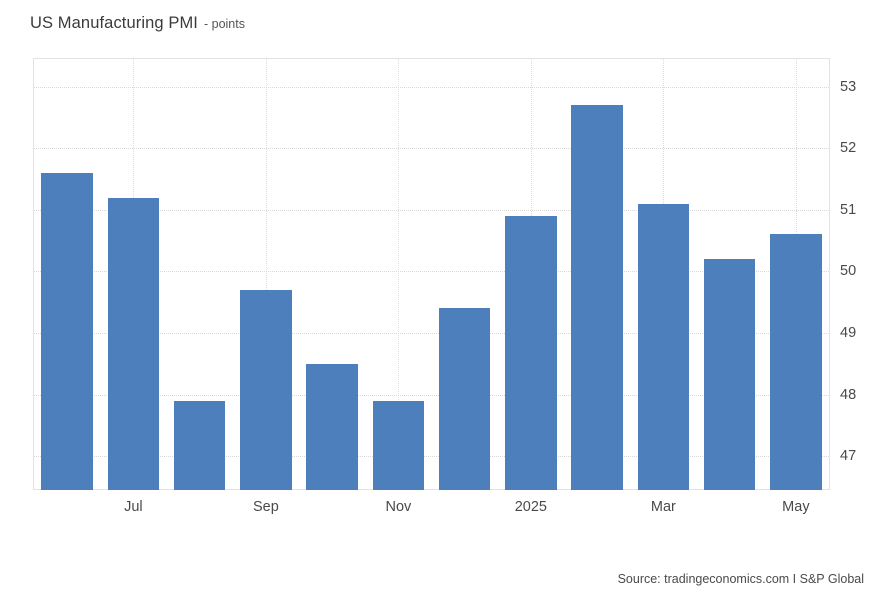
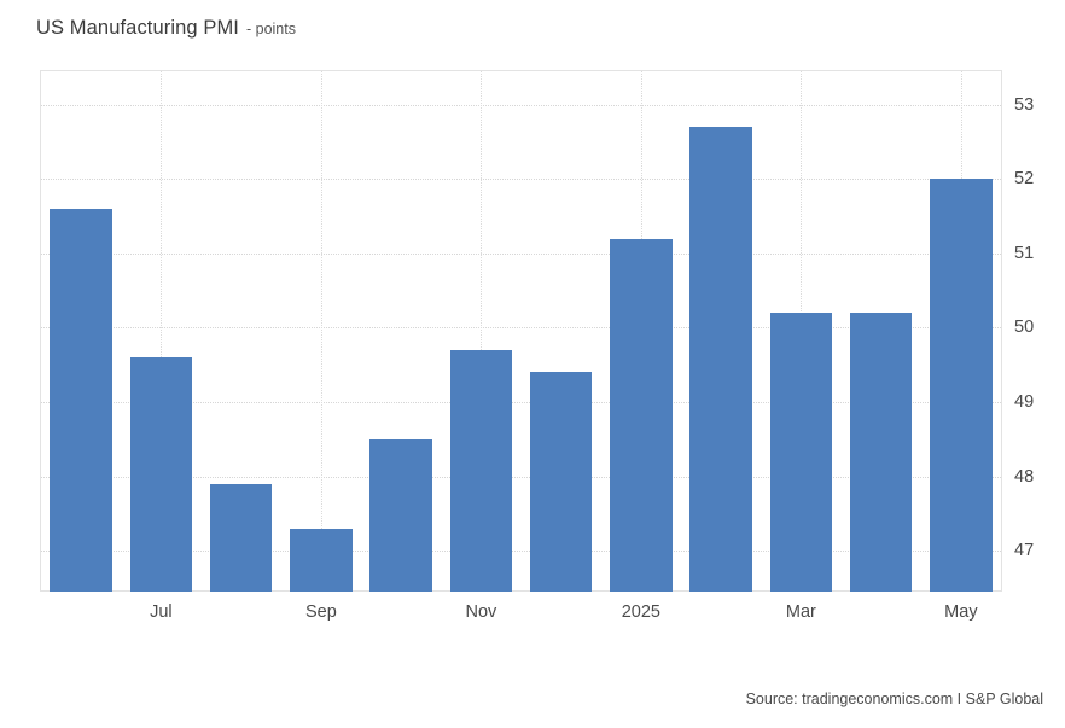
Jul: 51.2 -> 49.6
Sep: 49.7 -> 47.3
Nov: 47.9 -> 49.7
2025: 50.9 -> 51.2
Mar: 51.1 -> 50.2
May: 50.6 -> 52.0
